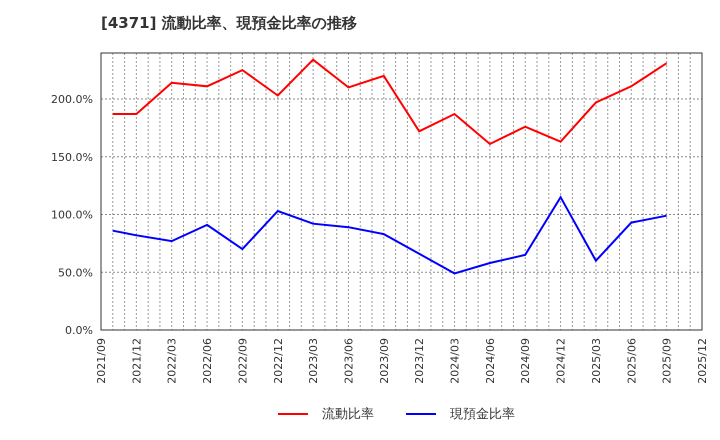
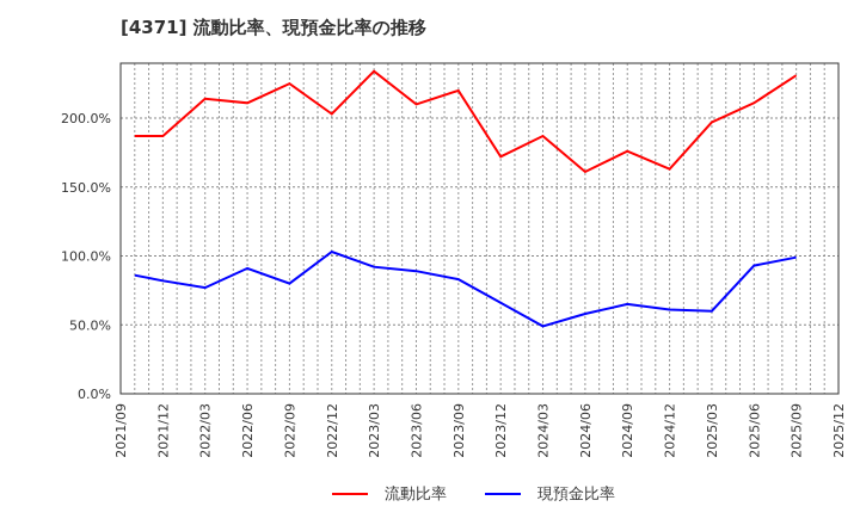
現預金比率/2022/09: 70% -> 80%
現預金比率/2024/12: 115% -> 61%
